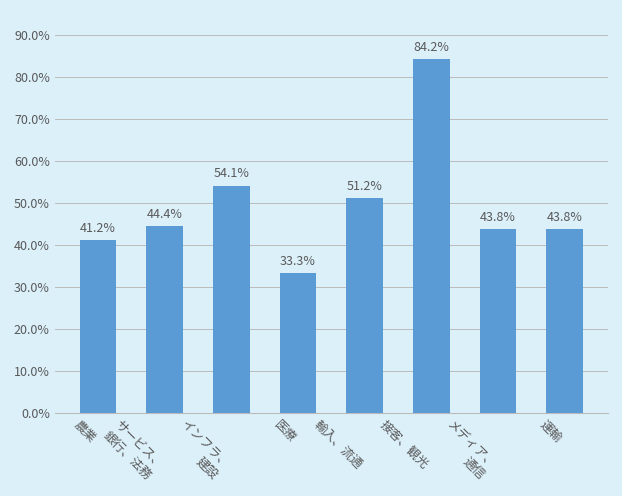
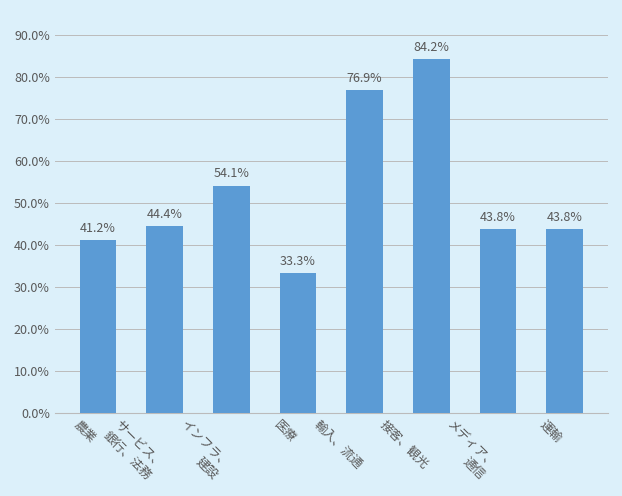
輸入、流通: 51.2% -> 76.9%
